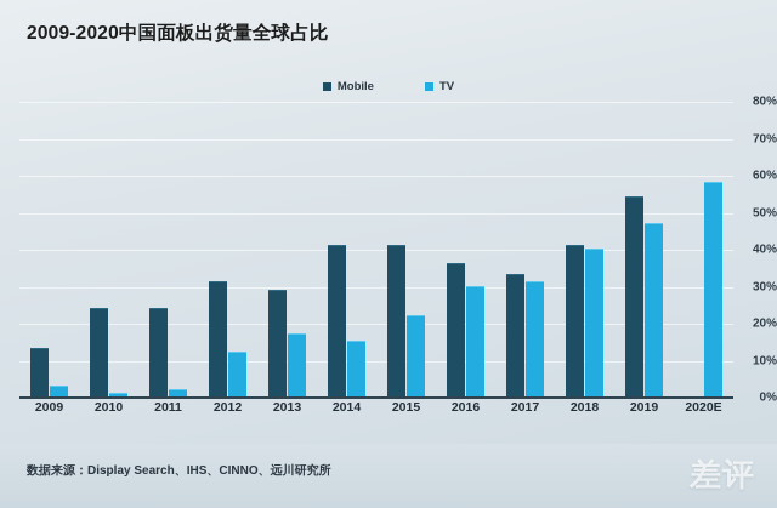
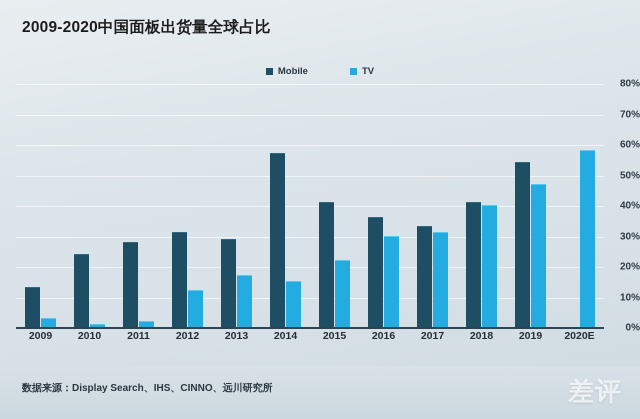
Mobile/2011: 24% -> 28%
Mobile/2014: 41% -> 57%
